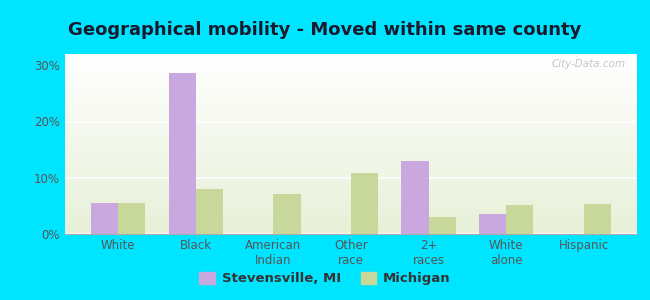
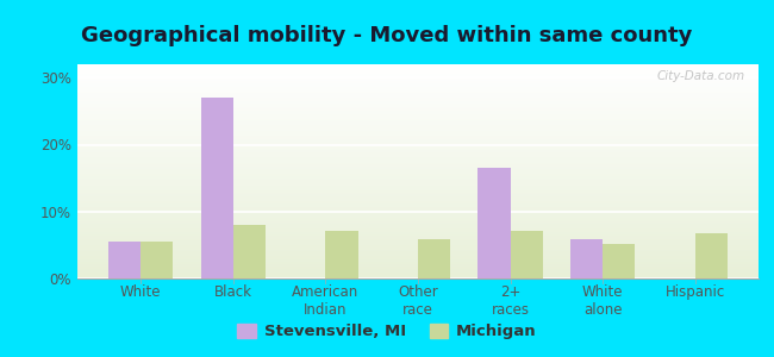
Stevensville, MI/Black: 28.6% -> 27.0%
Michigan/Other race: 10.8% -> 5.8%
Stevensville, MI/2+ races: 13.0% -> 16.5%
Michigan/2+ races: 3.0% -> 7.2%
Stevensville, MI/White alone: 3.6% -> 5.8%
Michigan/Hispanic: 5.4% -> 6.8%
